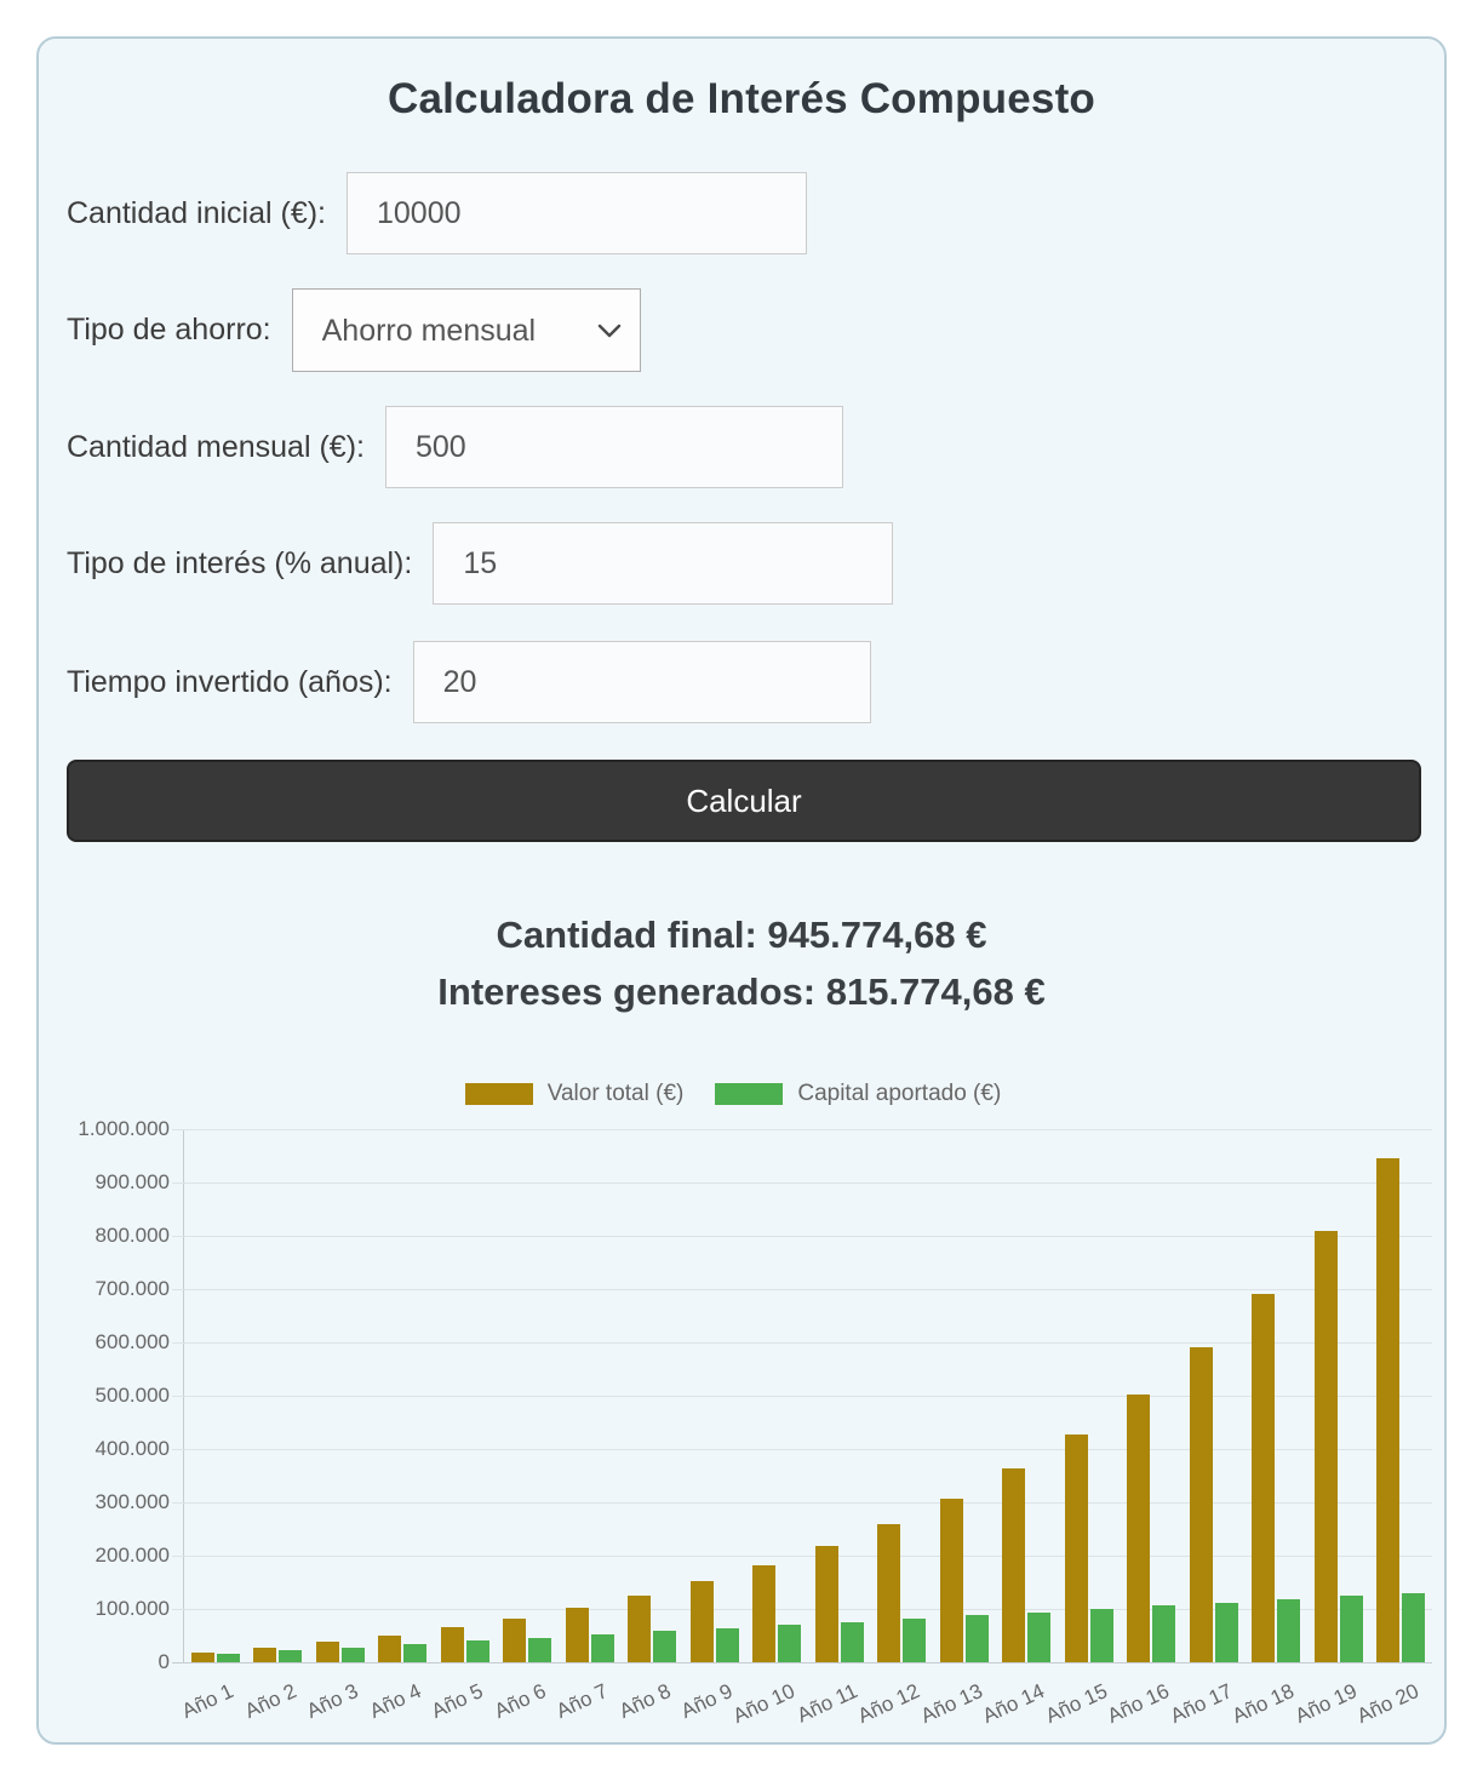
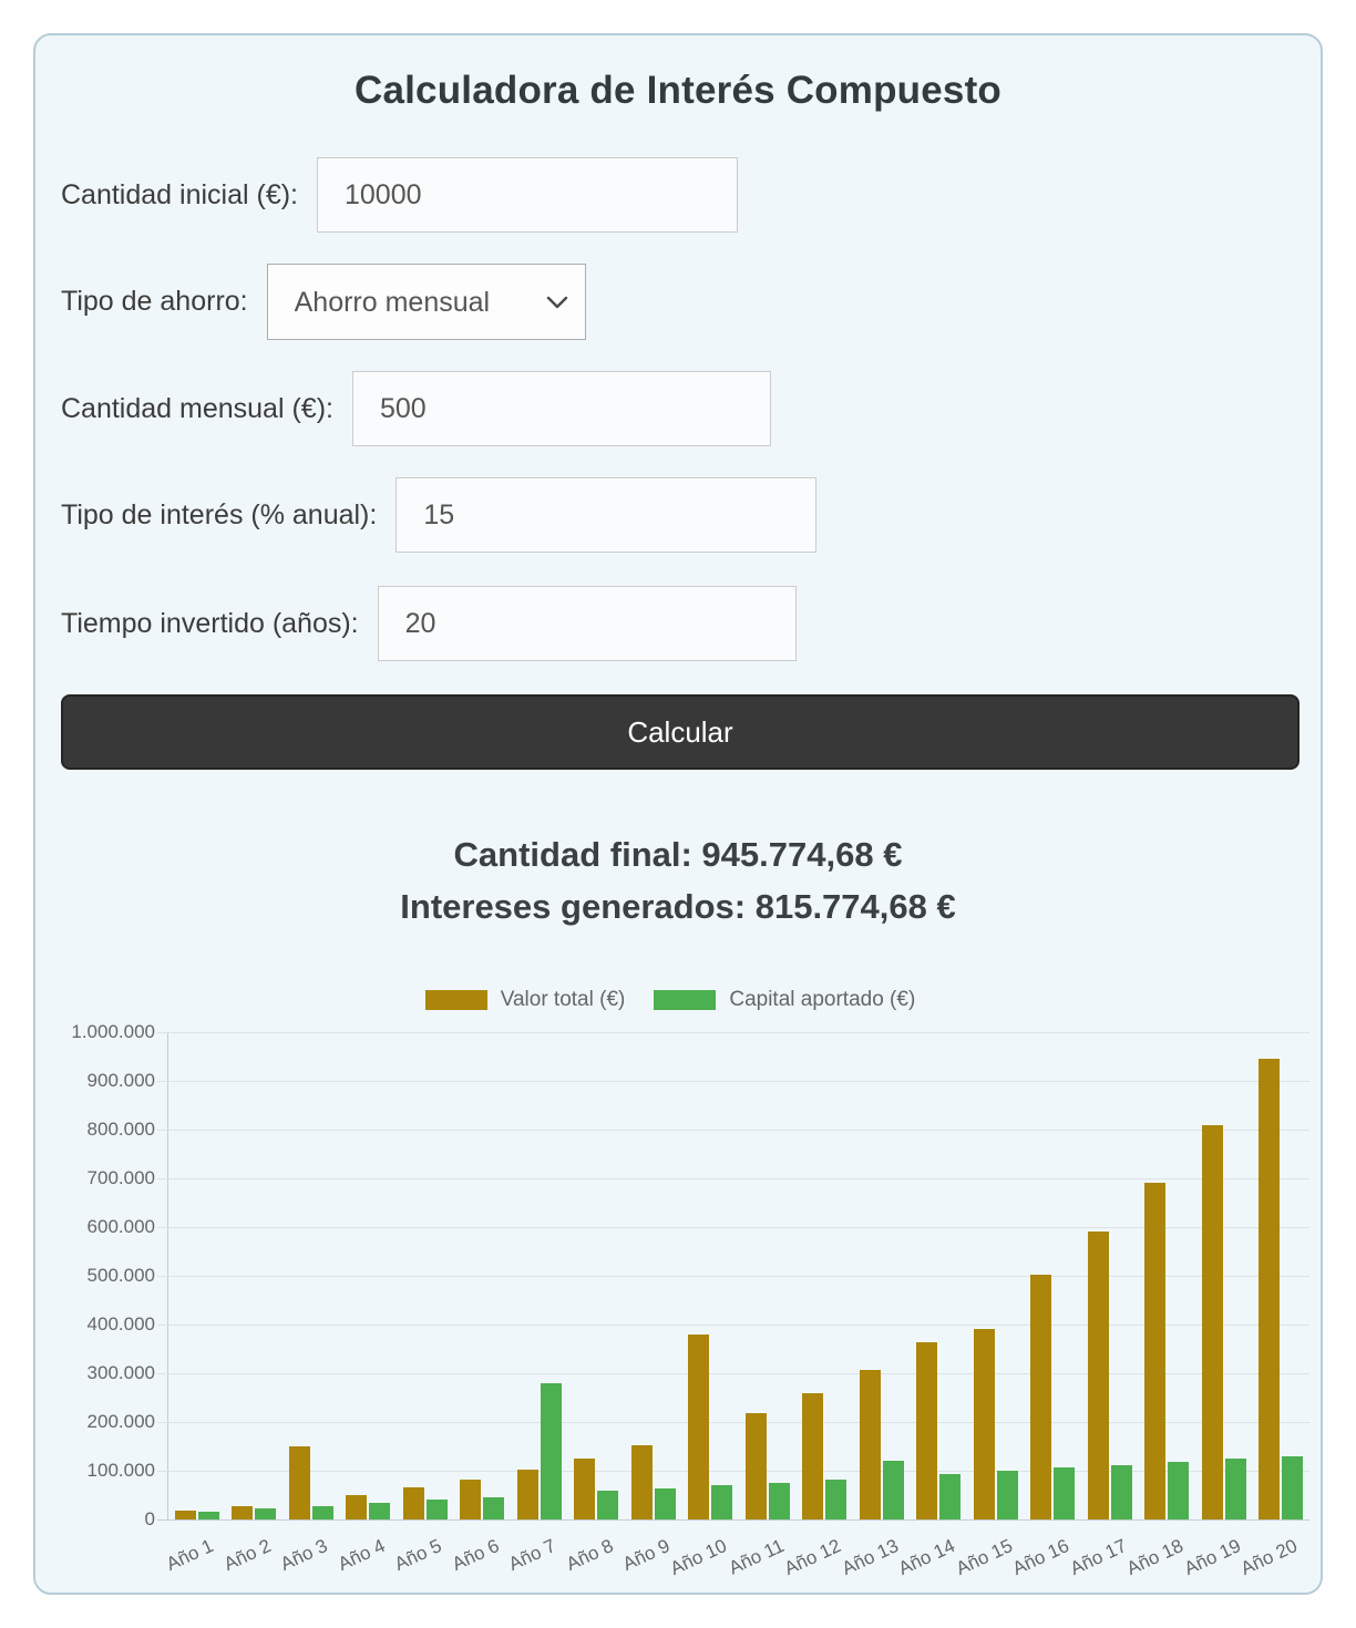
Valor total (€)/Año 3: 40000 -> 150000
Capital aportado (€)/Año 7: 50000 -> 280000
Valor total (€)/Año 10: 180000 -> 380000
Capital aportado (€)/Año 13: 90000 -> 120000
Valor total (€)/Año 15: 430000 -> 390000
